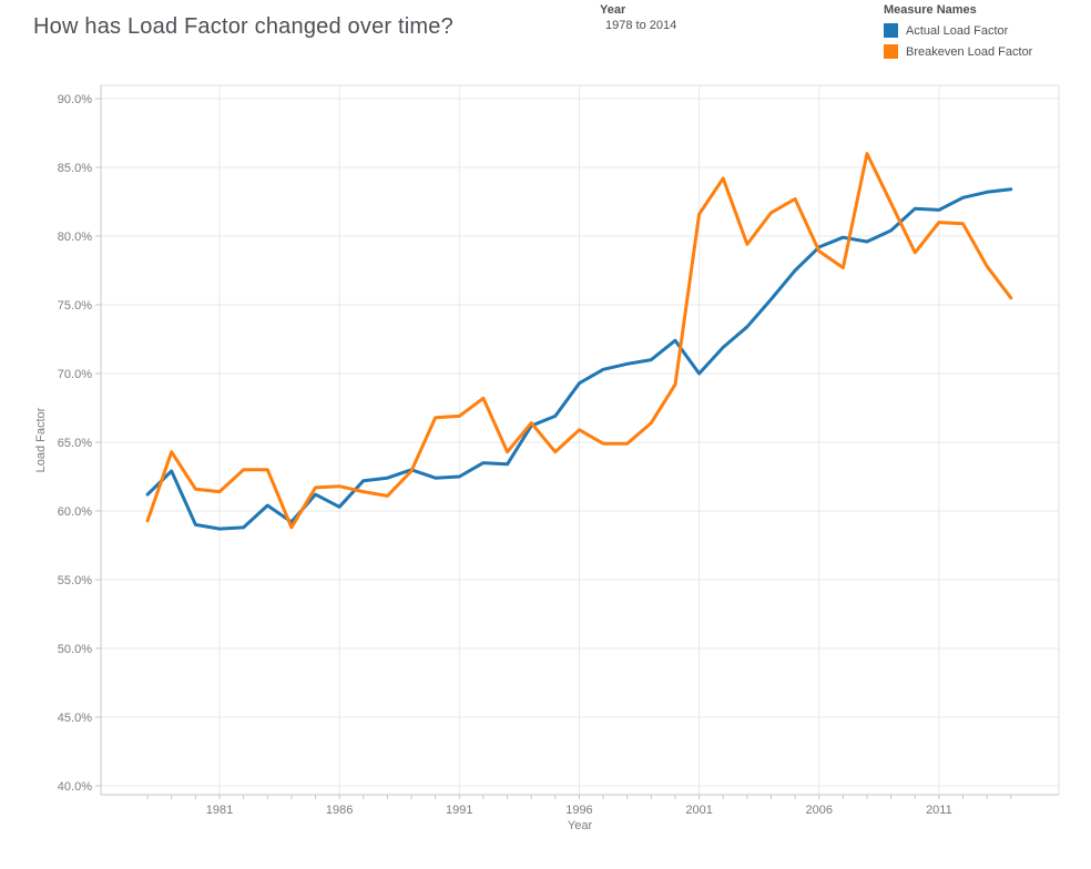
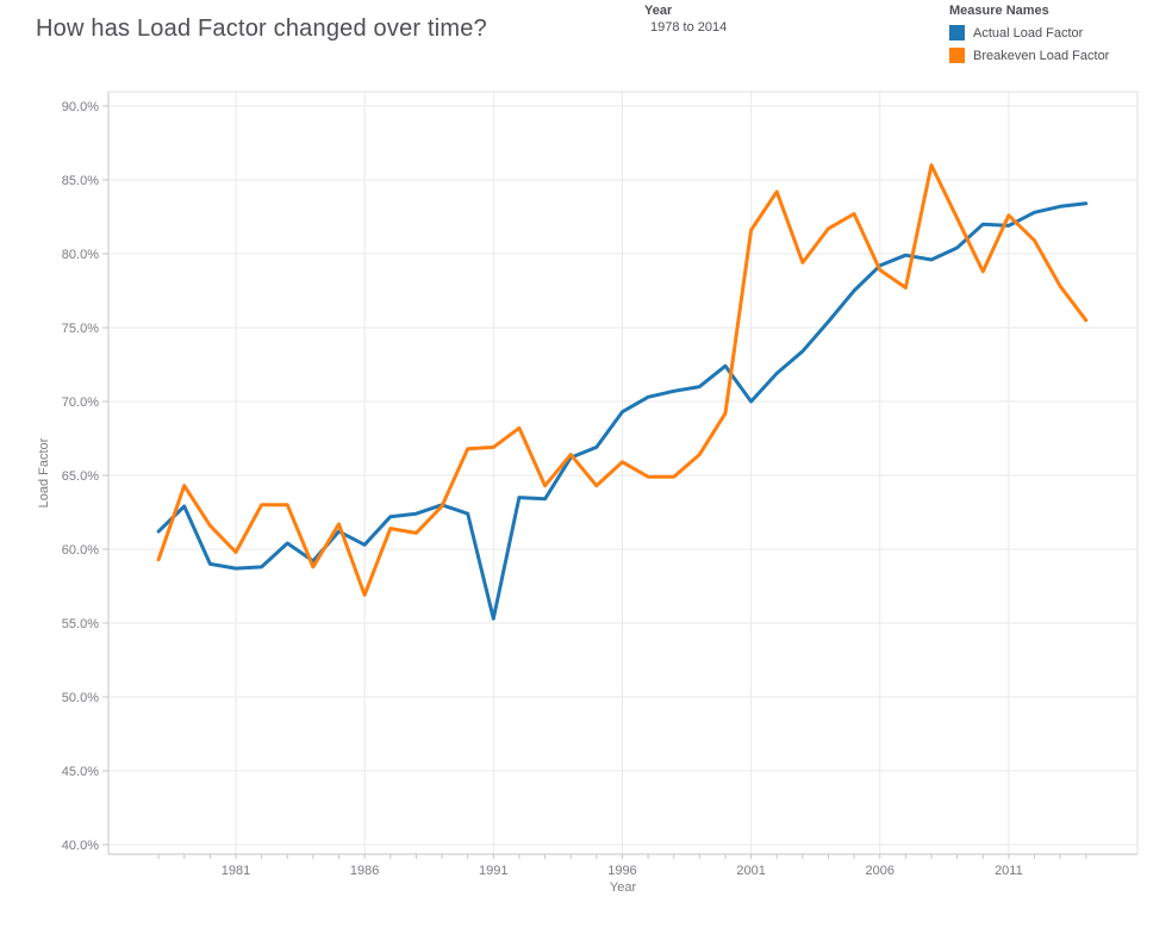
Breakeven Load Factor/1981: 61.4% -> 59.8%
Breakeven Load Factor/1986: 61.8% -> 56.9%
Actual Load Factor/1991: 62.5% -> 55.3%
Breakeven Load Factor/2011: 81.0% -> 82.6%
